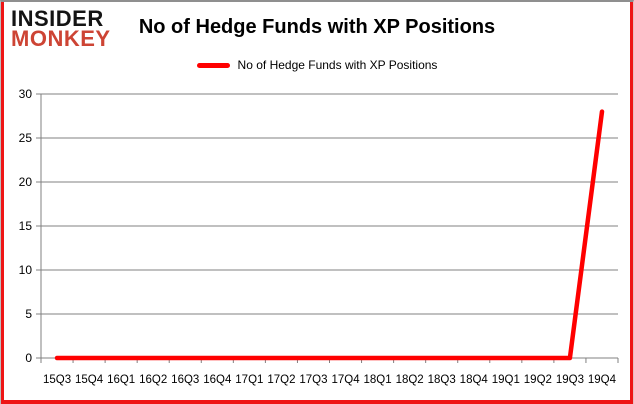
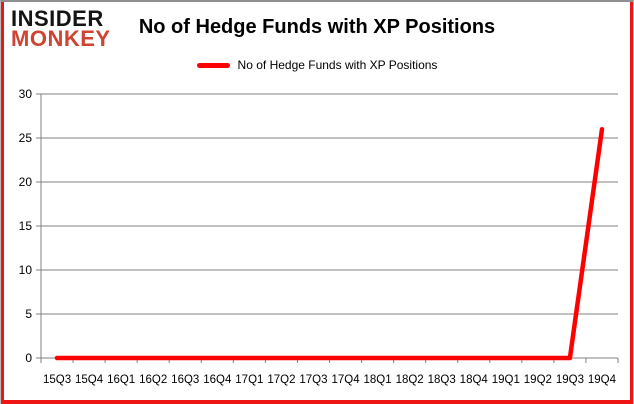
19Q4: 28 -> 26
